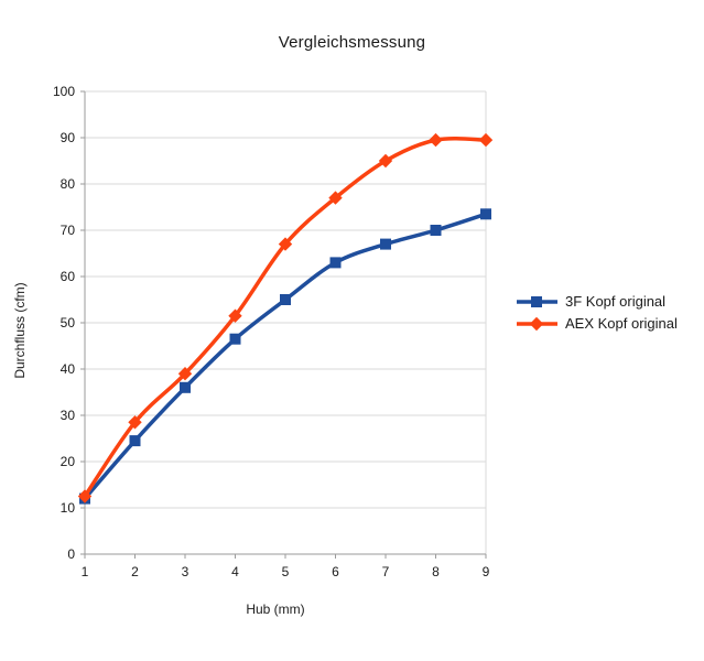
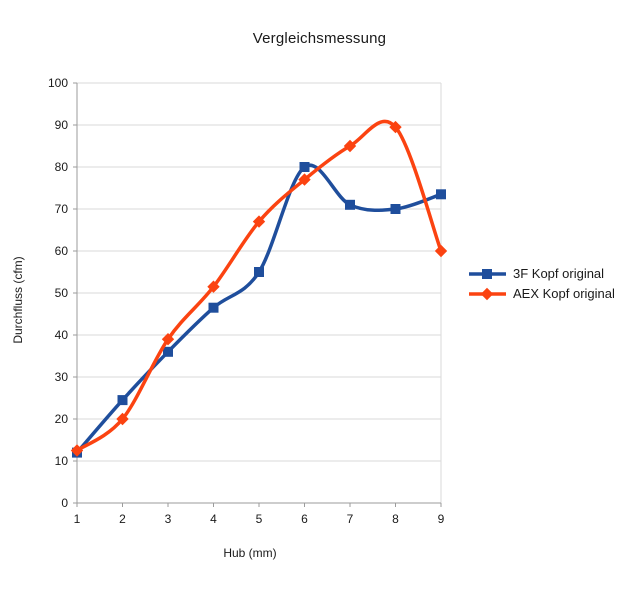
AEX Kopf original/2: 28 -> 20
3F Kopf original/6: 63 -> 80
3F Kopf original/7: 67 -> 71
AEX Kopf original/9: 90 -> 60
